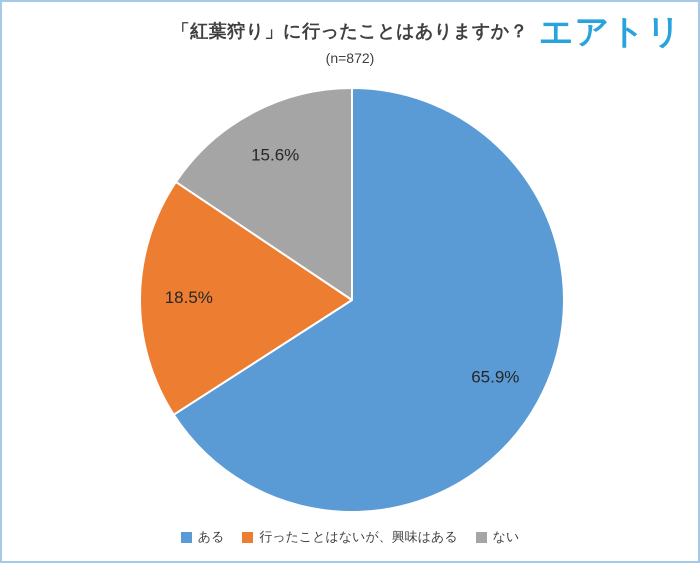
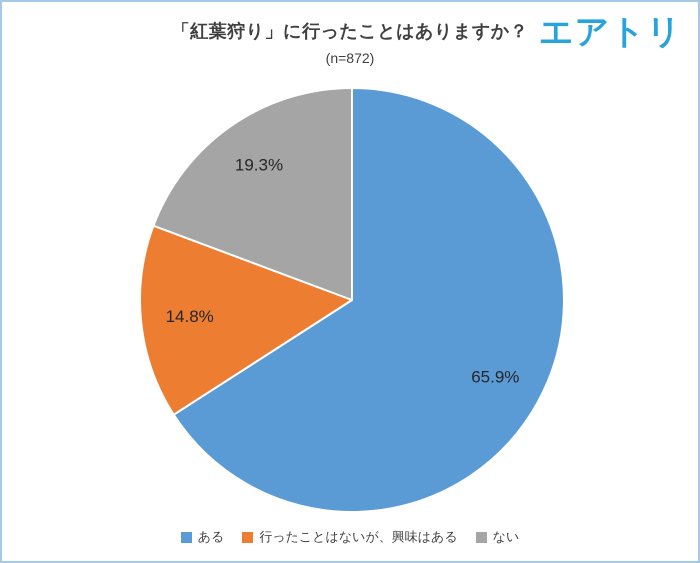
行ったことはないが、興味はある: 18.5% -> 14.8%
ない: 15.6% -> 19.3%
